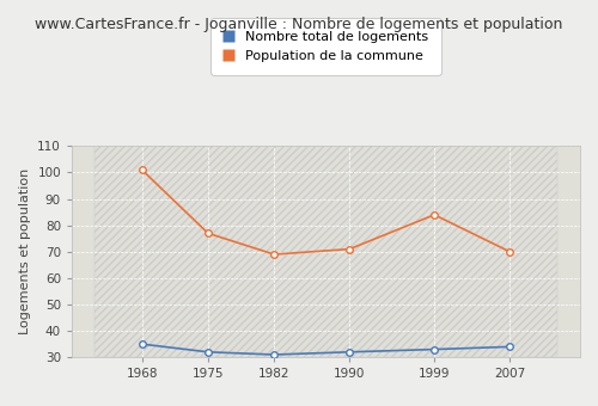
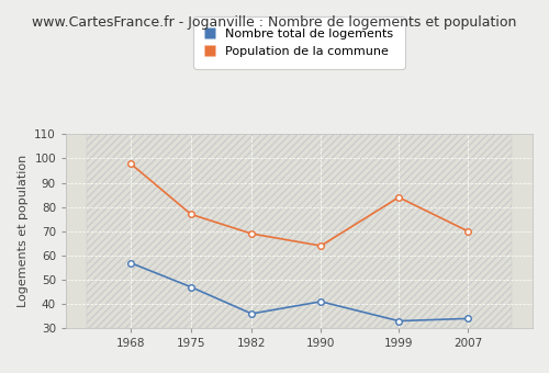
Nombre total de logements/1968: 35 -> 57
Population de la commune/1968: 101 -> 98
Nombre total de logements/1975: 32 -> 47
Nombre total de logements/1982: 31 -> 36
Nombre total de logements/1990: 32 -> 41
Population de la commune/1990: 71 -> 64
